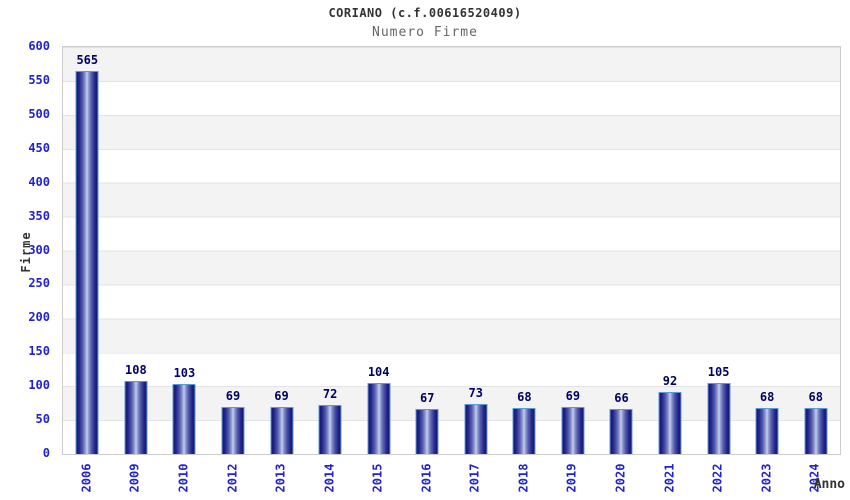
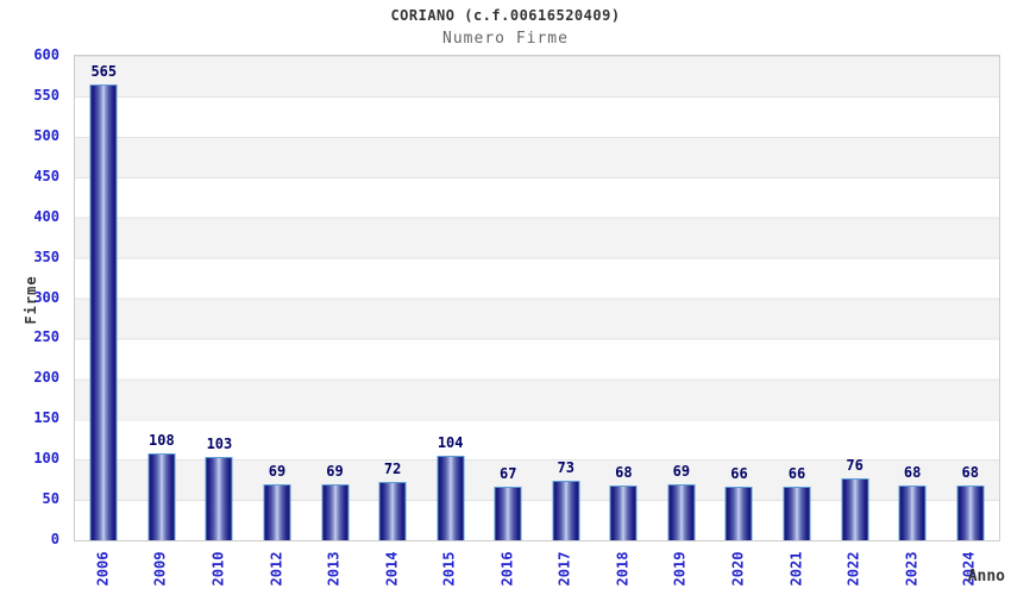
2021: 92 -> 66
2022: 105 -> 76
